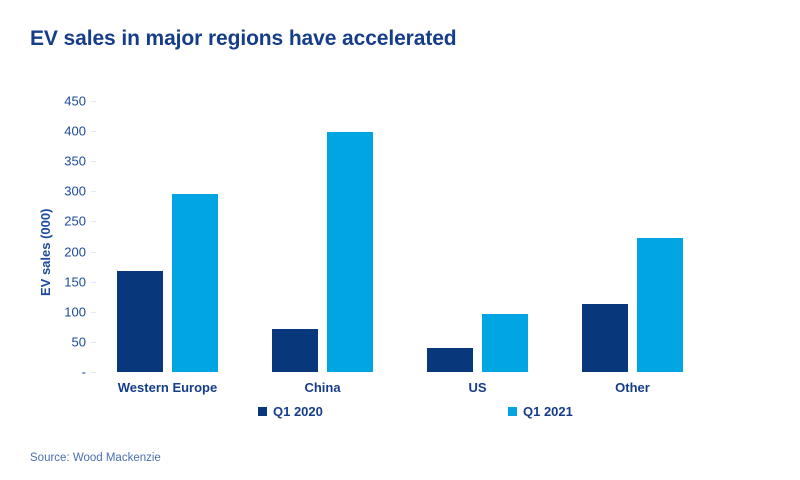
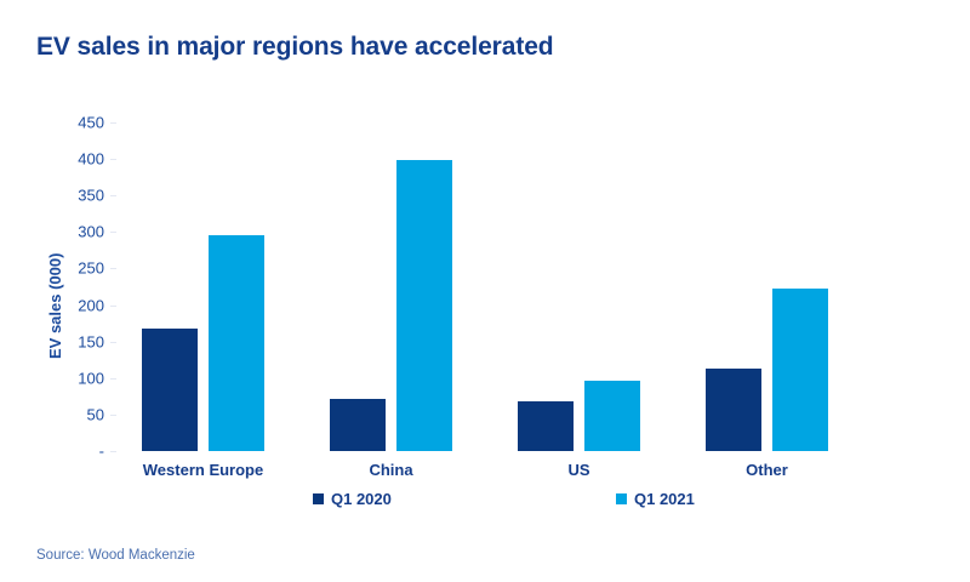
Q1 2020/US: 40 -> 70
